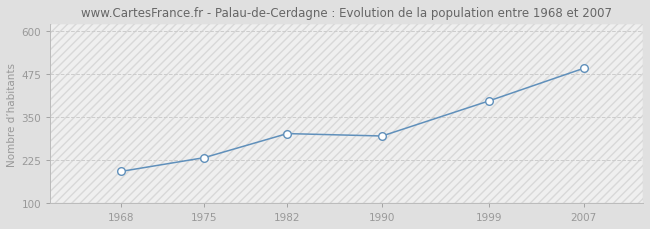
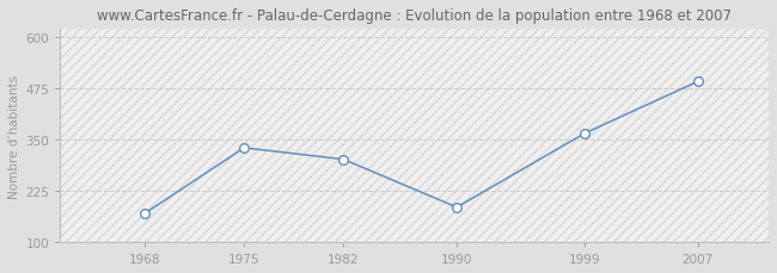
1968: 192 -> 170
1975: 232 -> 330
1990: 295 -> 185
1999: 397 -> 365
